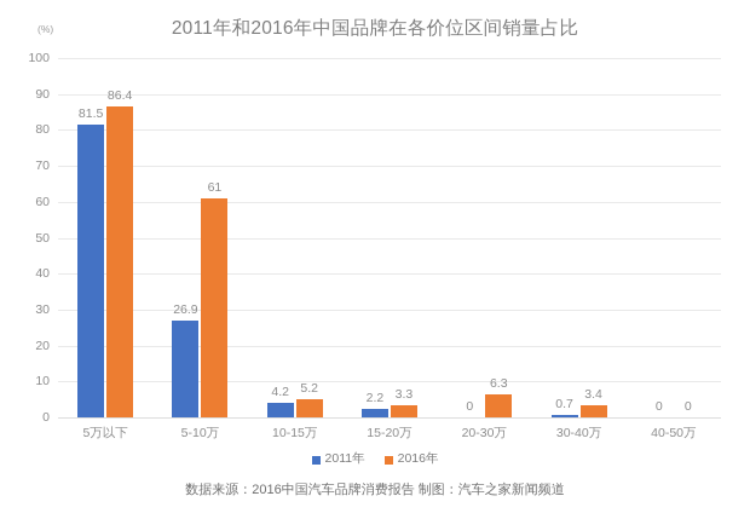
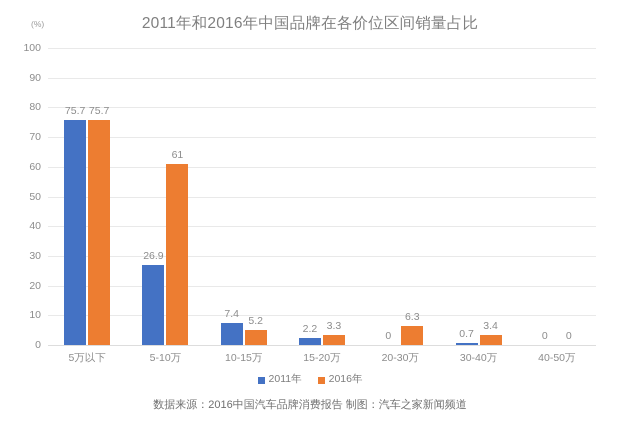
2011年/5万以下: 81.5 -> 75.7
2016年/5万以下: 86.4 -> 75.7
2011年/10-15万: 4.2 -> 7.4
